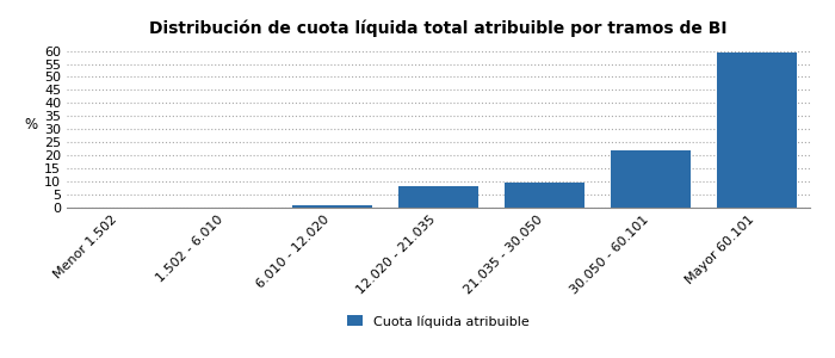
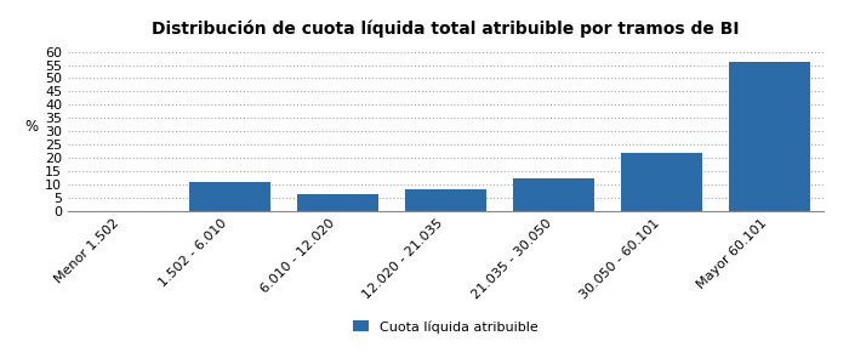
1.502 - 6.010: 0.1 -> 11.0
6.010 - 12.020: 1.1 -> 6.5
21.035 - 30.050: 9.6 -> 12.5
Mayor 60.101: 59.5 -> 56.0
